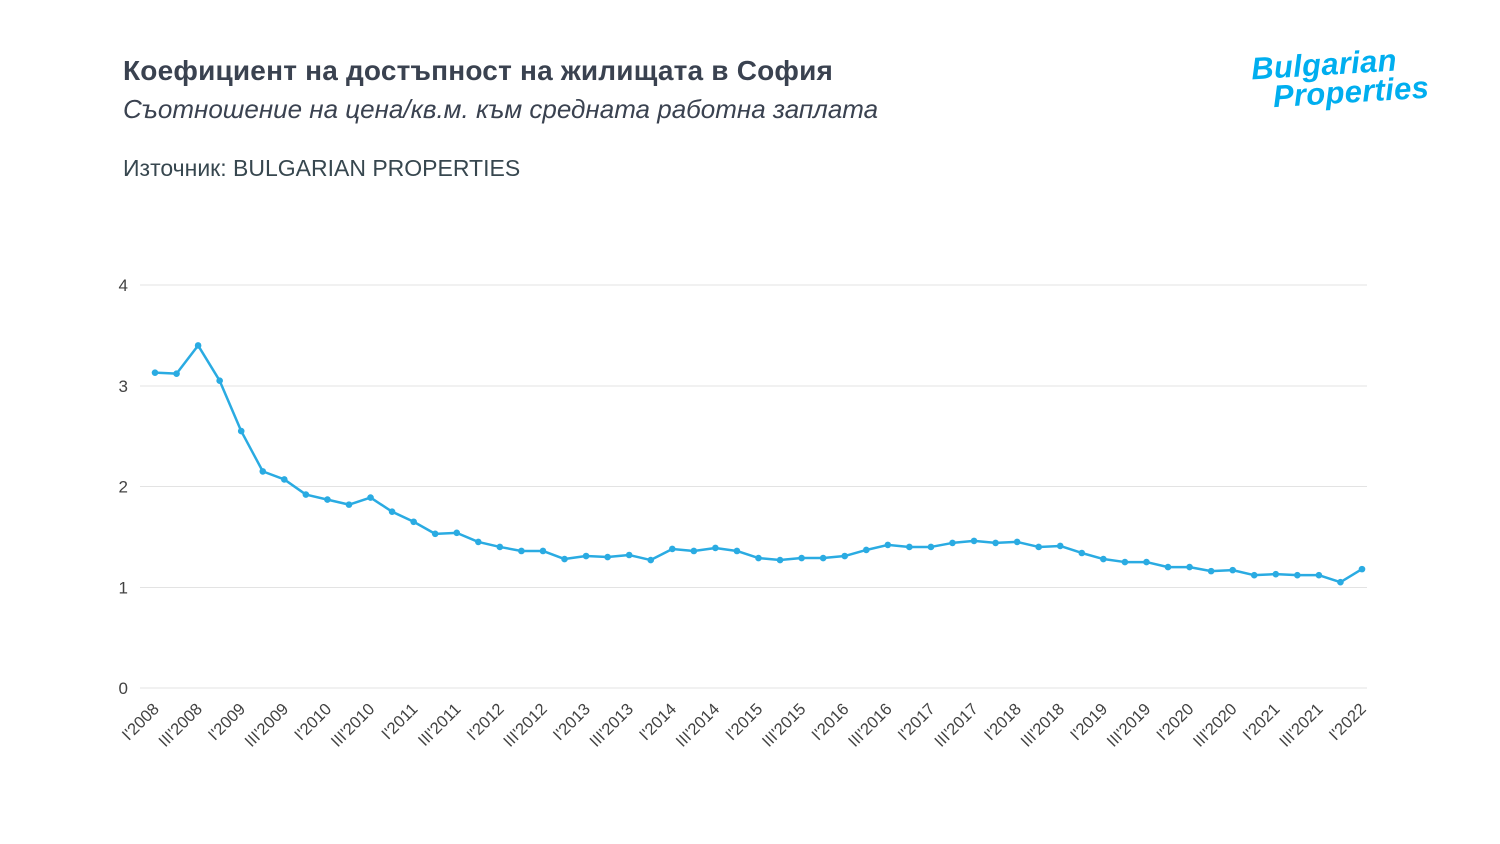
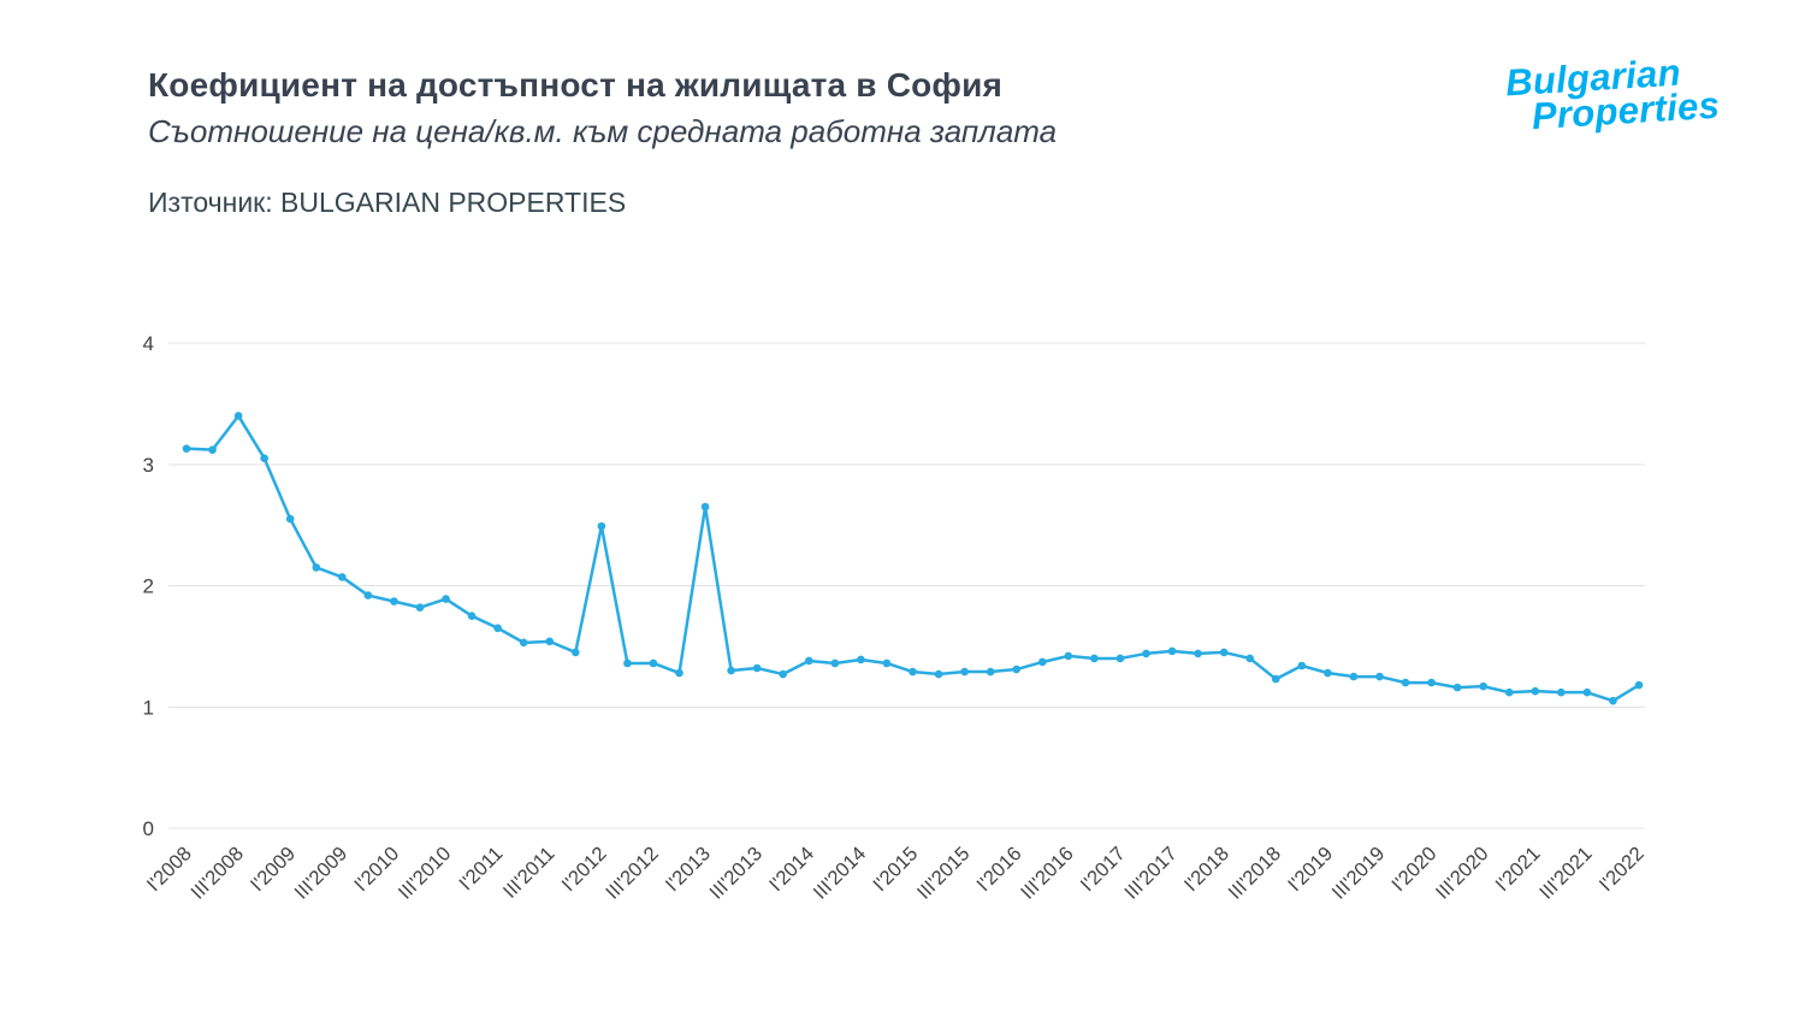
I'2012: 1.40 -> 2.49
I'2013: 1.31 -> 2.65
III'2018: 1.41 -> 1.23
